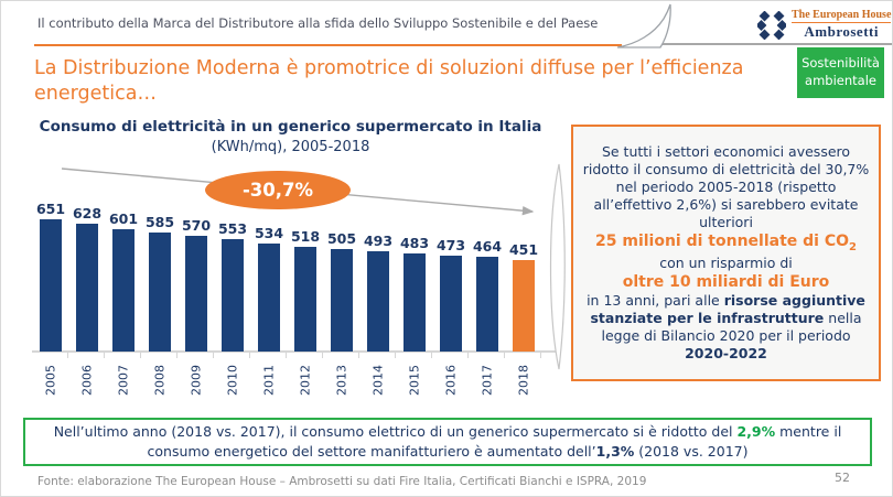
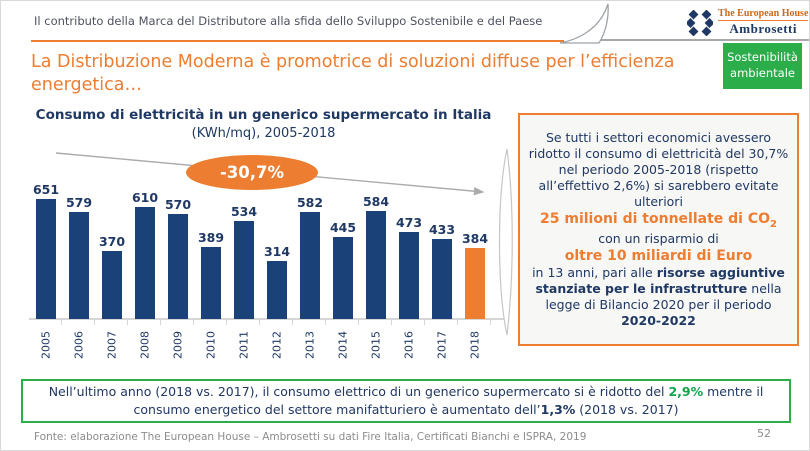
2006: 628 -> 579
2007: 601 -> 370
2008: 585 -> 610
2010: 553 -> 389
2012: 518 -> 314
2013: 505 -> 582
2014: 493 -> 445
2015: 483 -> 584
2017: 464 -> 433
2018: 451 -> 384
